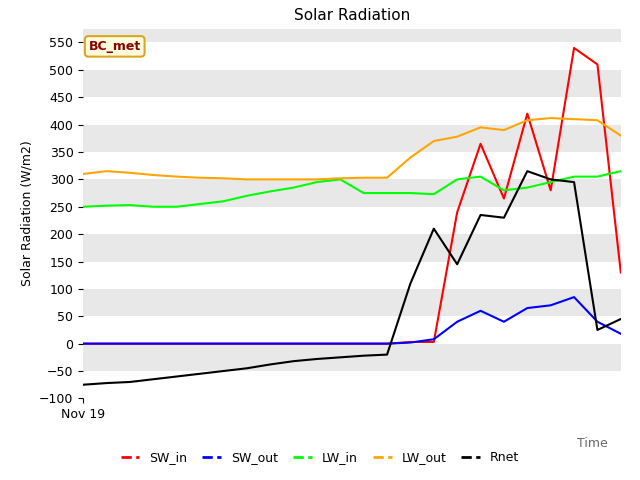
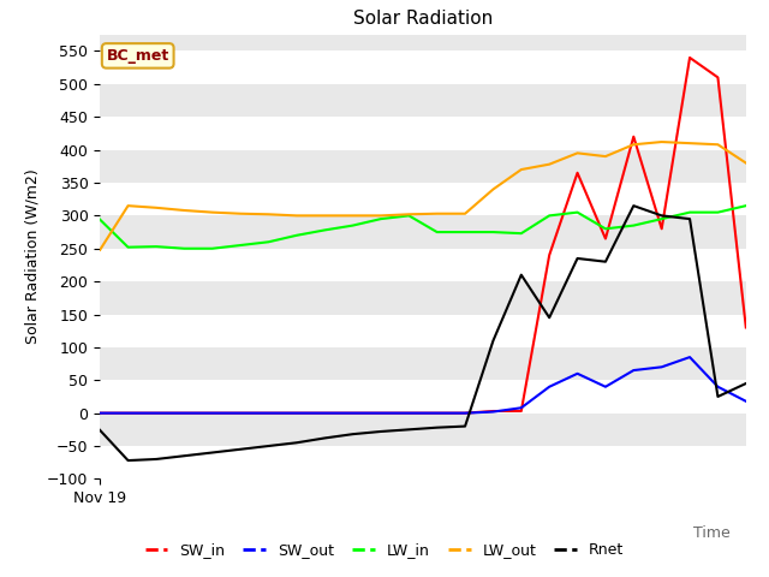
LW_in/Nov 19: 250 -> 294
LW_out/Nov 19: 310 -> 248
Rnet/Nov 19: -75 -> -26
